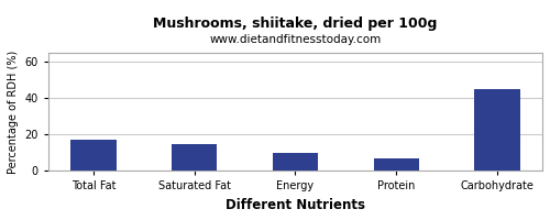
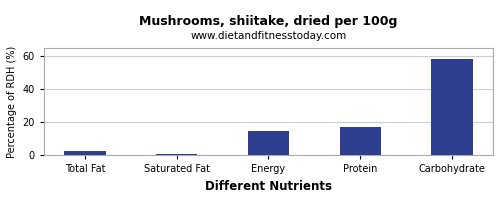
Total Fat: 17 -> 2
Saturated Fat: 15 -> 1
Energy: 10 -> 15
Protein: 7 -> 17
Carbohydrate: 45 -> 58
